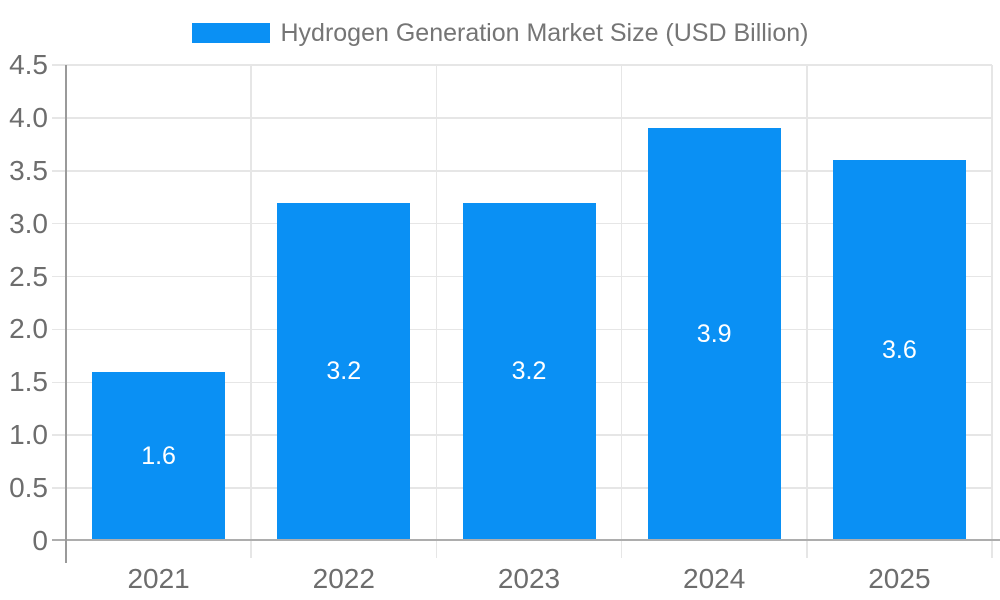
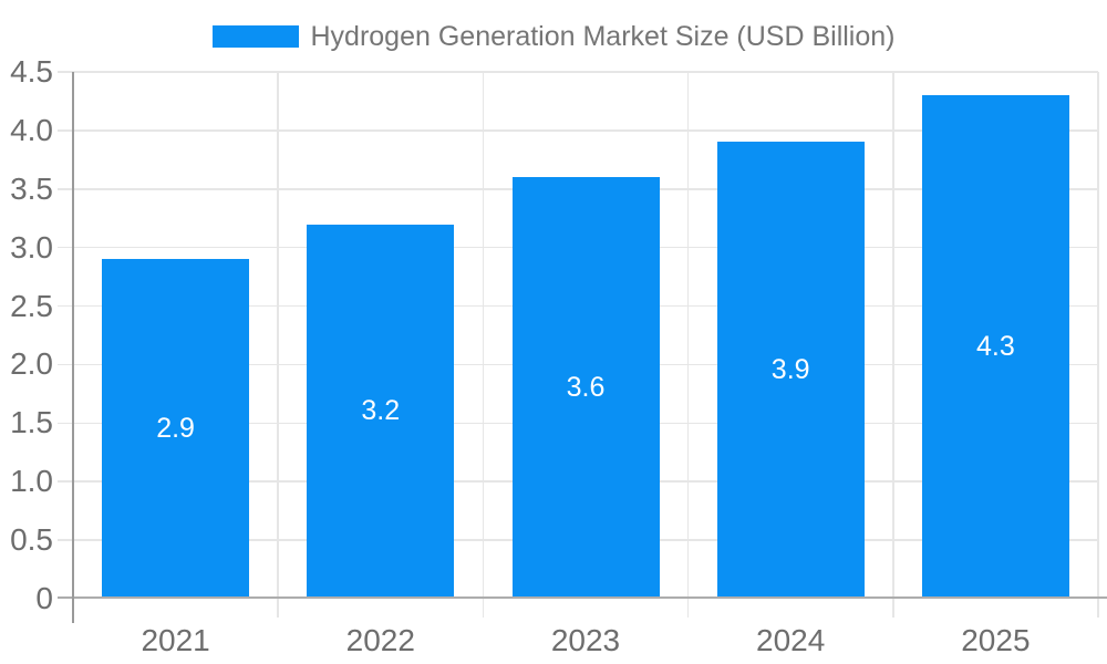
2021: 1.6 -> 2.9
2023: 3.2 -> 3.6
2025: 3.6 -> 4.3
